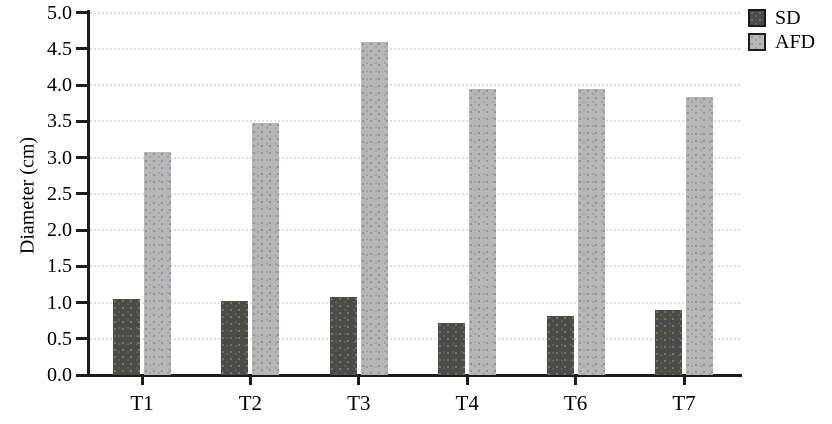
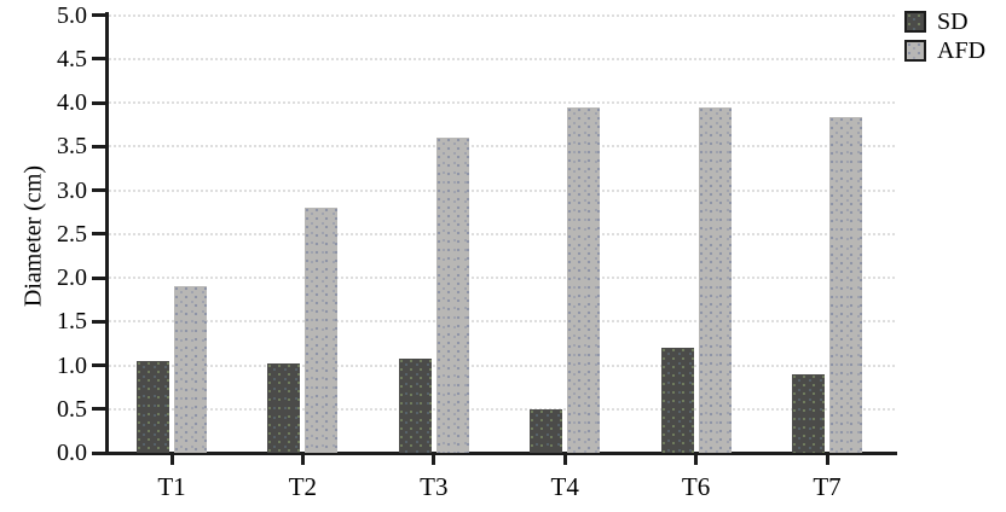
AFD/T1: 3.1 -> 1.9
AFD/T2: 3.5 -> 2.8
AFD/T3: 4.6 -> 3.6
SD/T4: 0.7 -> 0.5
SD/T6: 0.8 -> 1.2
